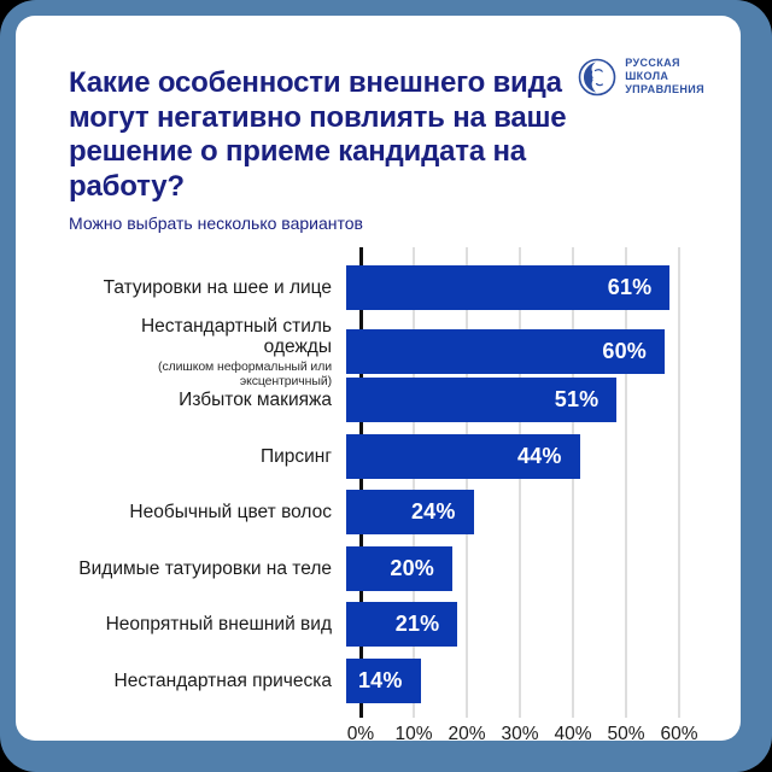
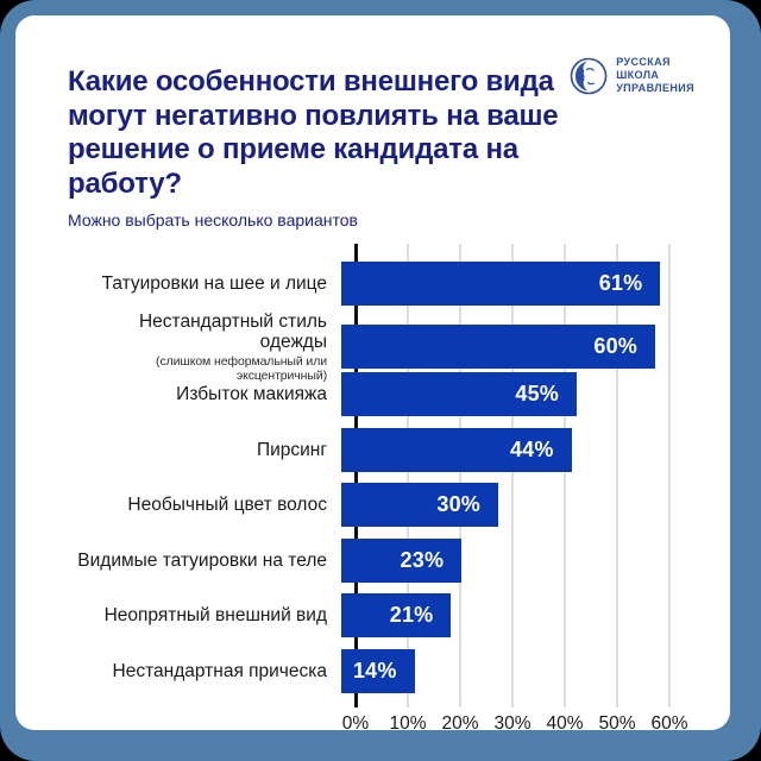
Избыток макияжа: 51% -> 45%
Необычный цвет волос: 24% -> 30%
Видимые татуировки на теле: 20% -> 23%
